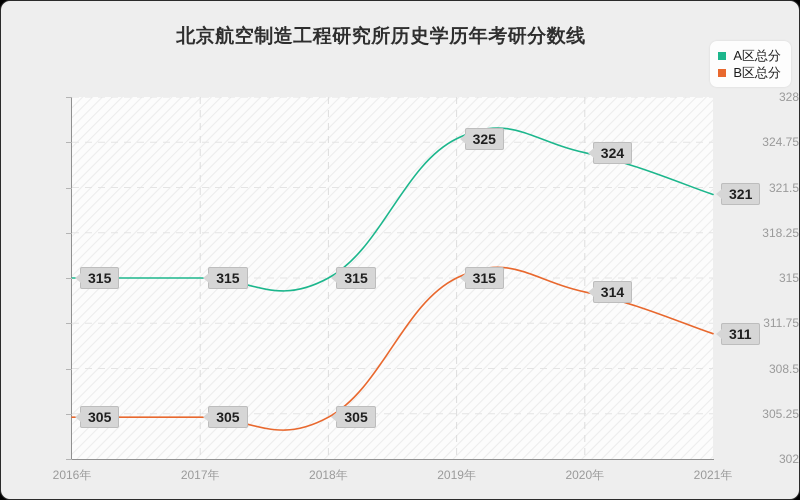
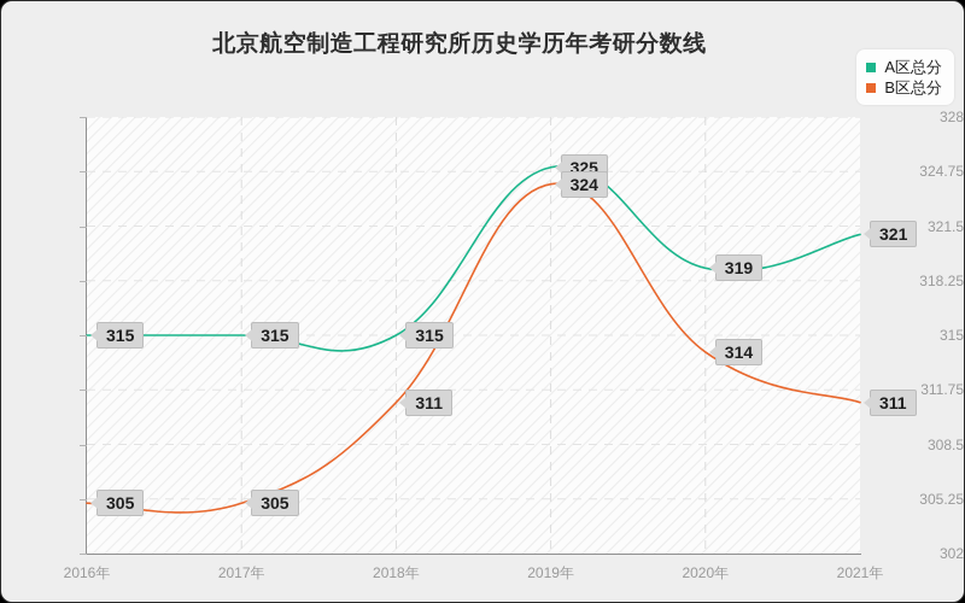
B区总分/2018年: 305 -> 311
B区总分/2019年: 315 -> 324
A区总分/2020年: 324 -> 319
